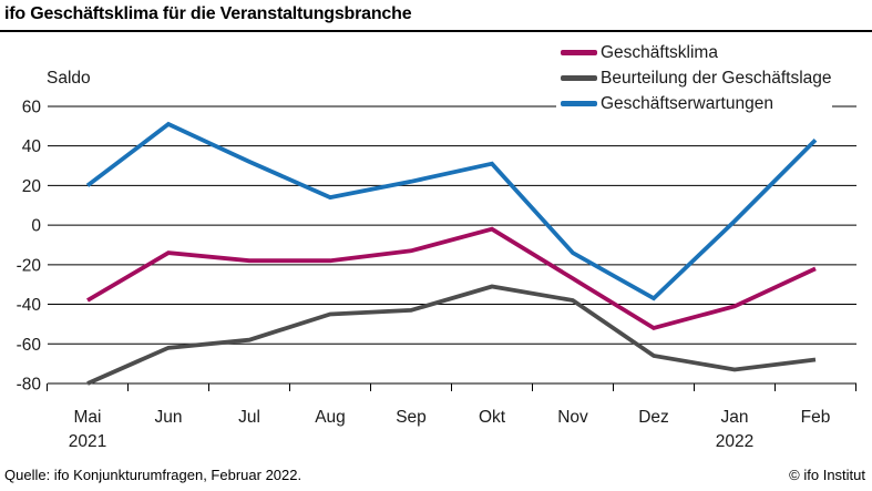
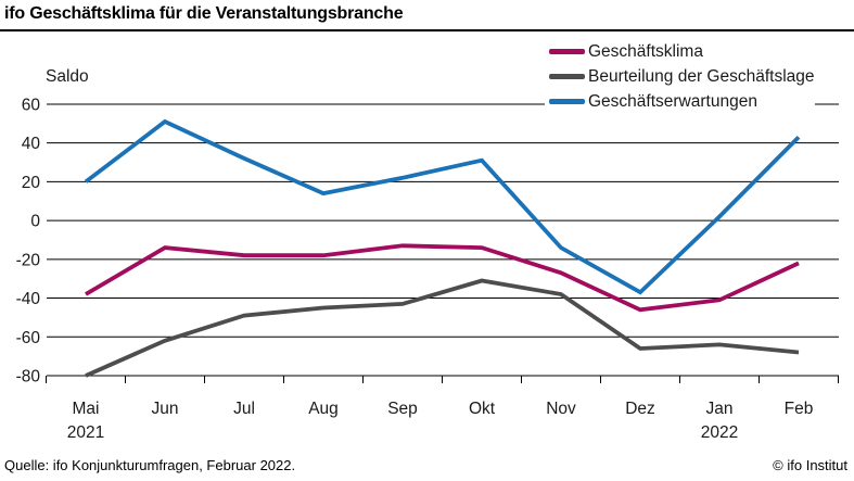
Beurteilung der Geschäftslage/Jul: -58 -> -49
Geschäftsklima/Okt: -2 -> -14
Geschäftsklima/Dez: -52 -> -46
Beurteilung der Geschäftslage/Jan: -73 -> -64
